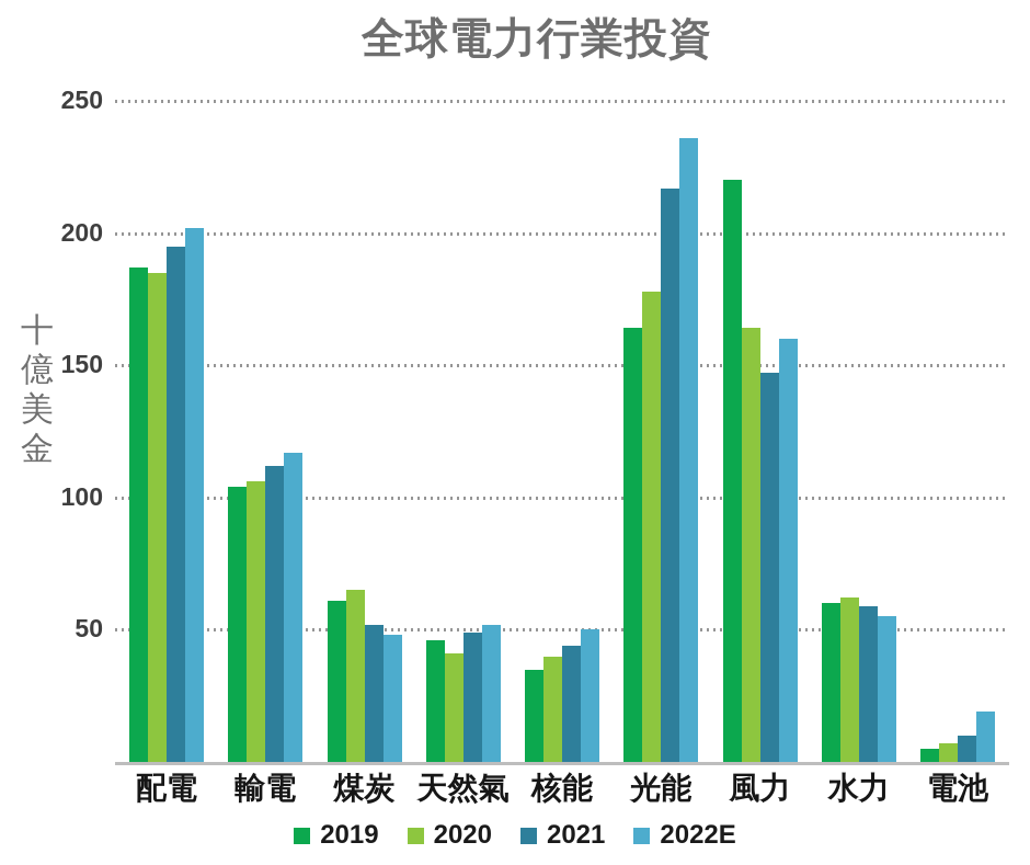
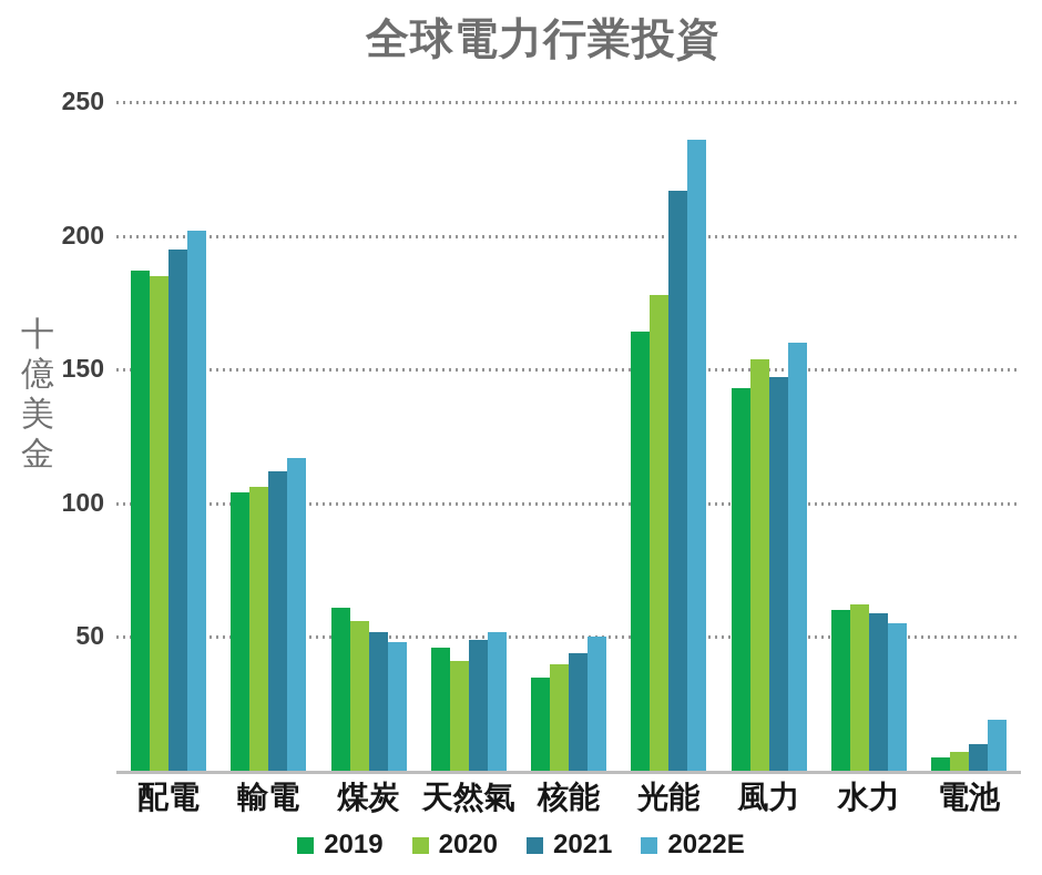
2020/煤炭: 65 -> 56
2019/風力: 220 -> 143
2020/風力: 164 -> 154
